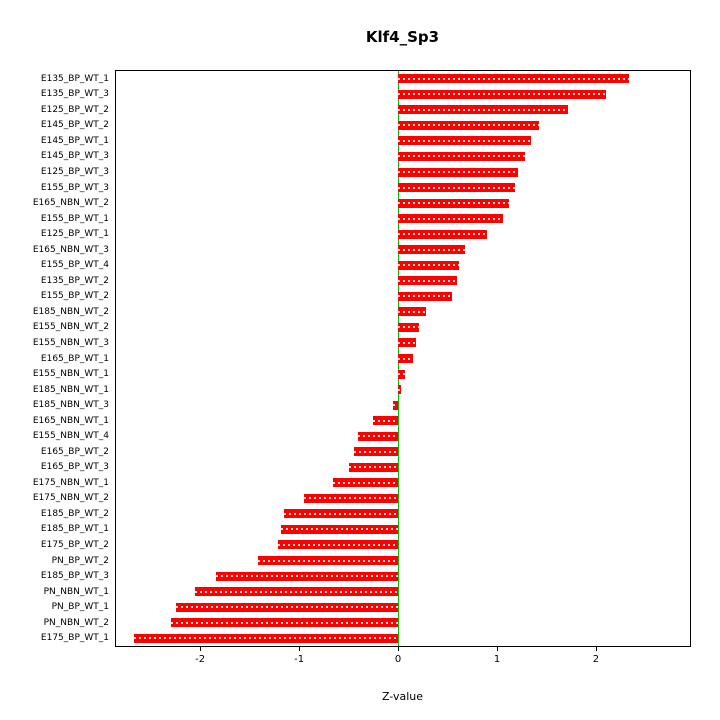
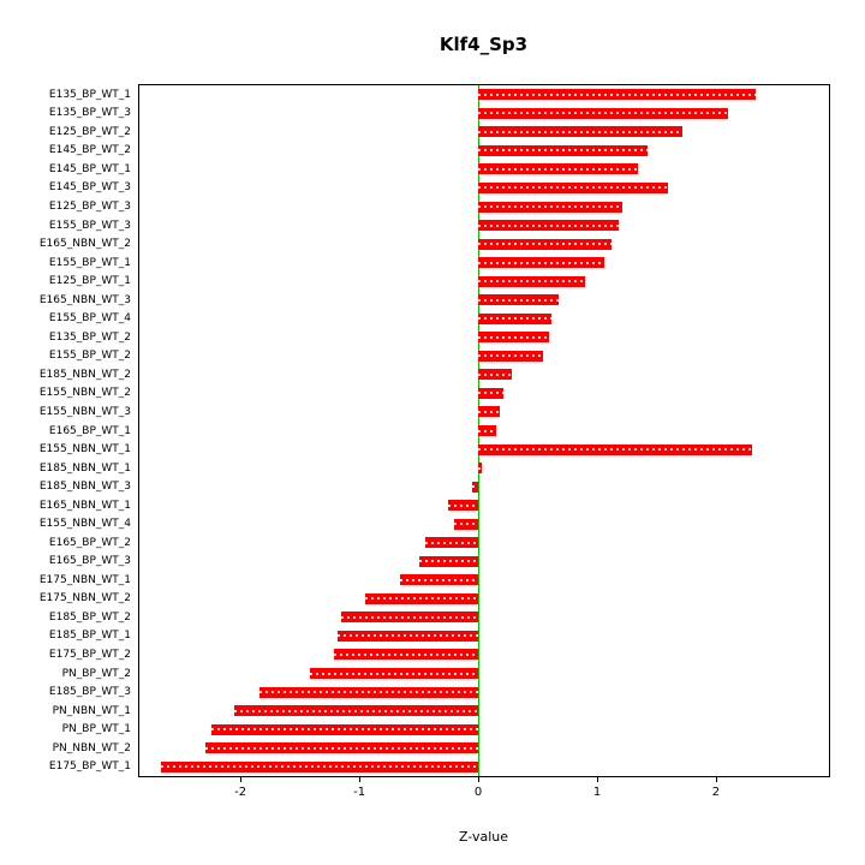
E145_BP_WT_3: 1.3 -> 1.6
E155_NBN_WT_1: 0.1 -> 2.3
E155_NBN_WT_4: -0.4 -> -0.2
